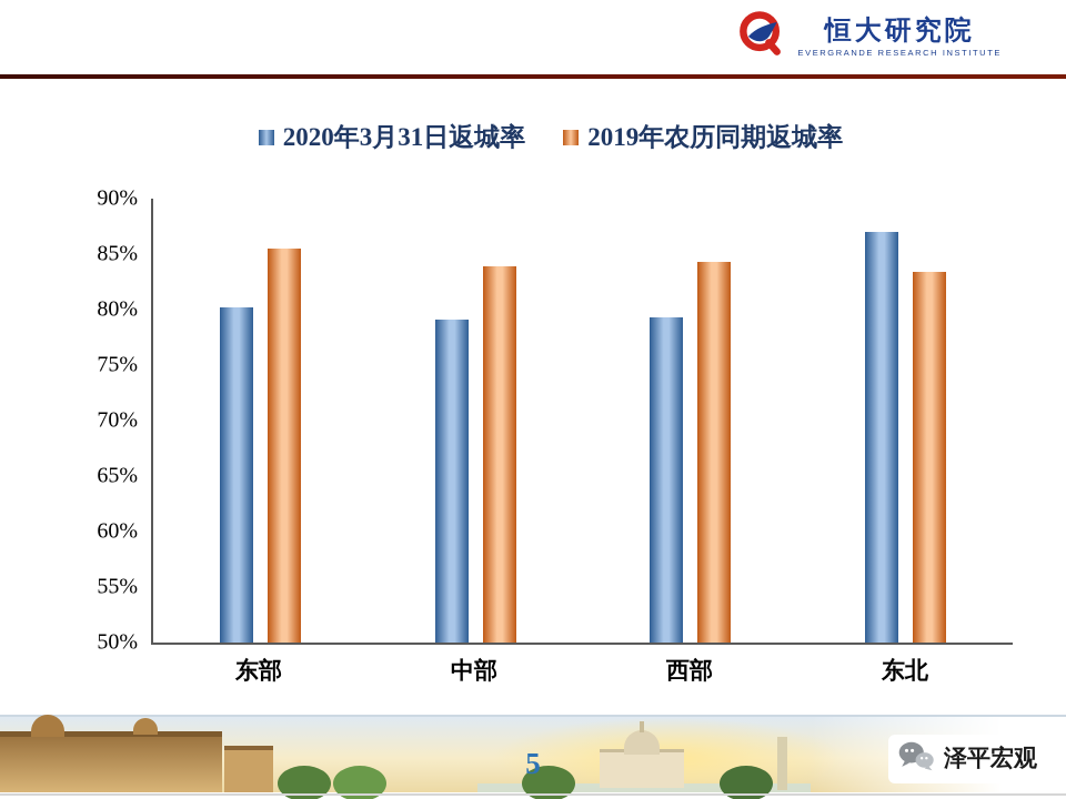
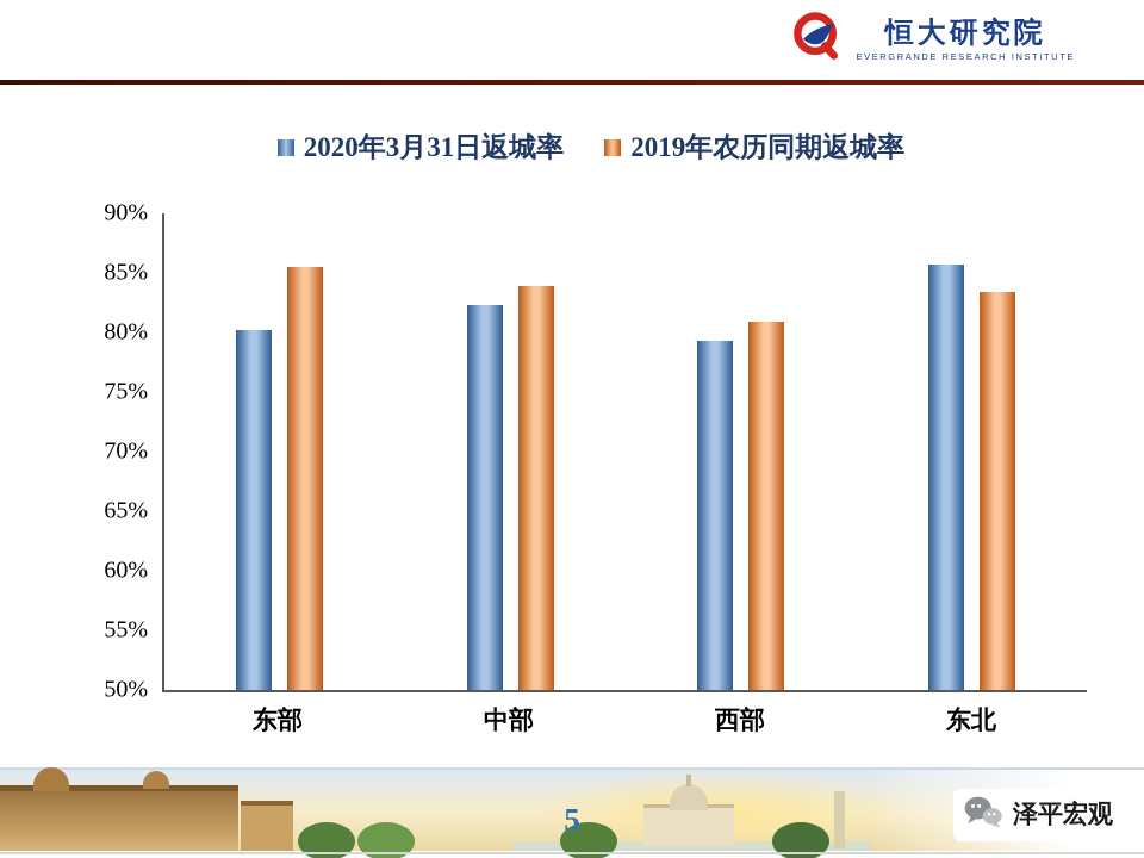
2020年3月31日返城率/中部: 79.1% -> 82.3%
2019年农历同期返城率/西部: 84.3% -> 80.9%
2020年3月31日返城率/东北: 87.0% -> 85.7%
